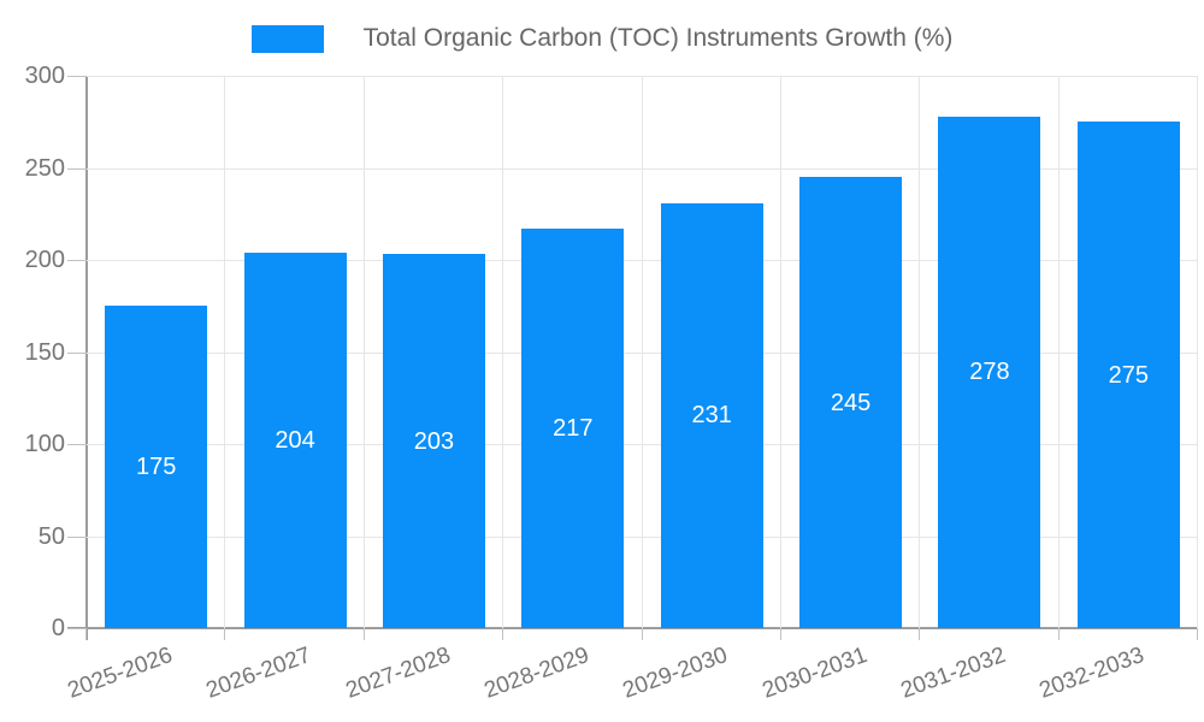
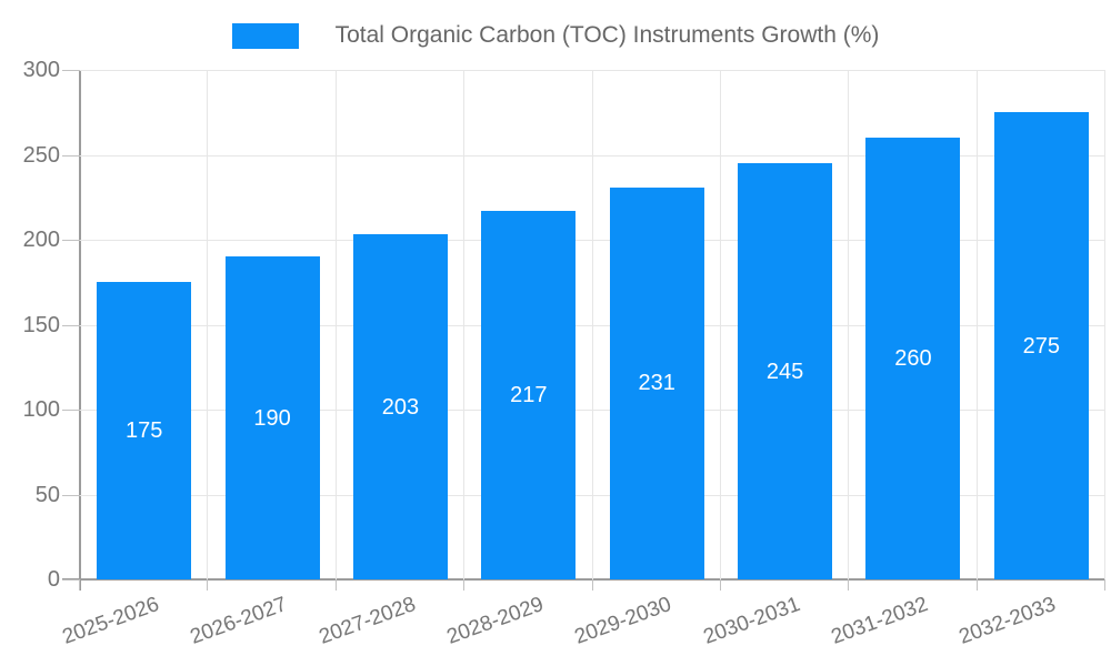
2026-2027: 204 -> 190
2031-2032: 278 -> 260
